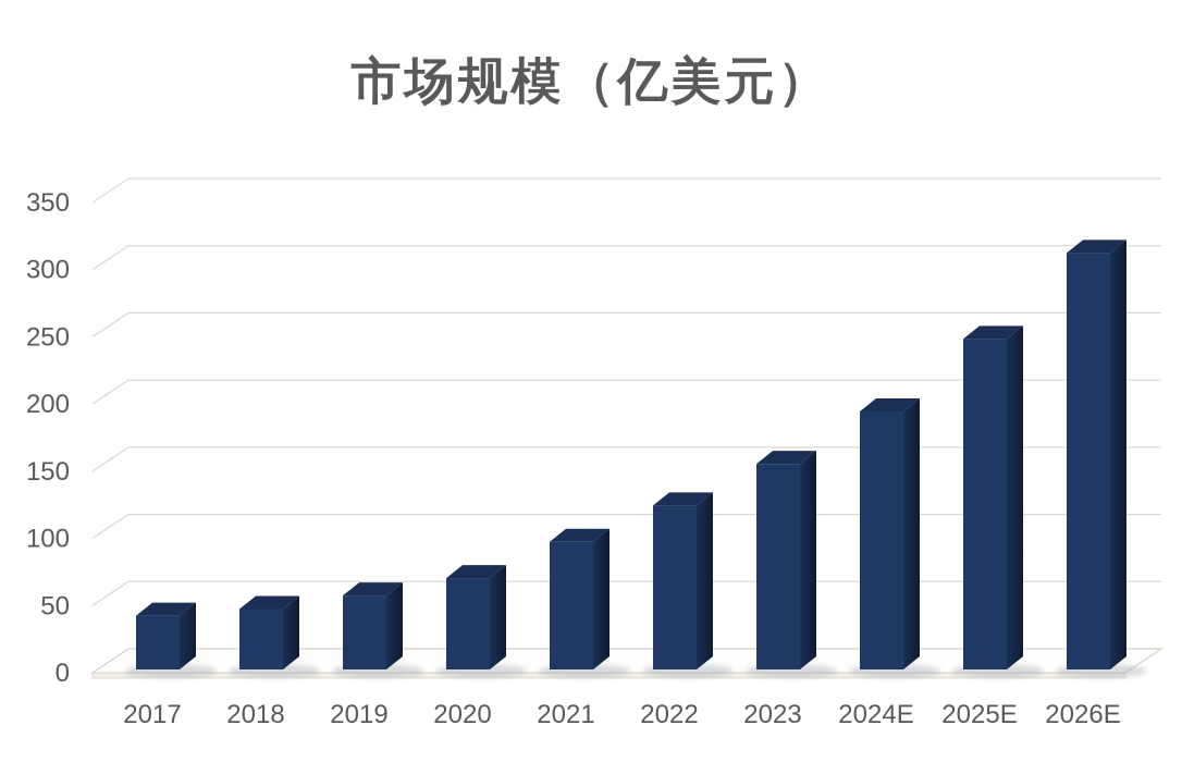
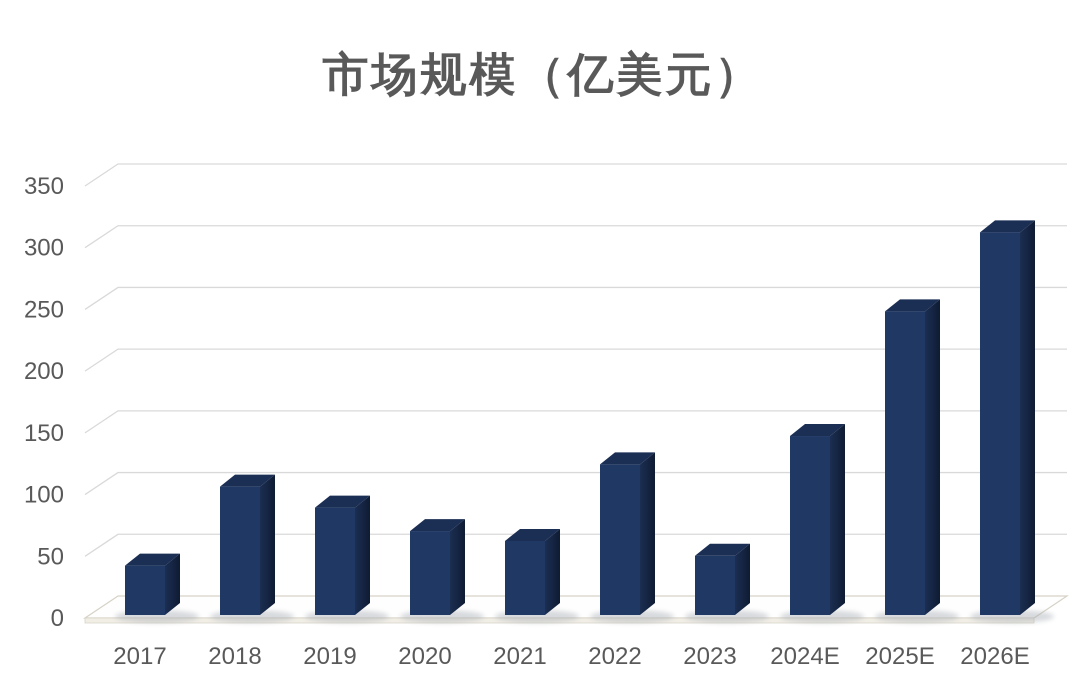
2018: 45 -> 104
2019: 55 -> 87
2021: 95 -> 60
2023: 153 -> 48
2024E: 192 -> 145
